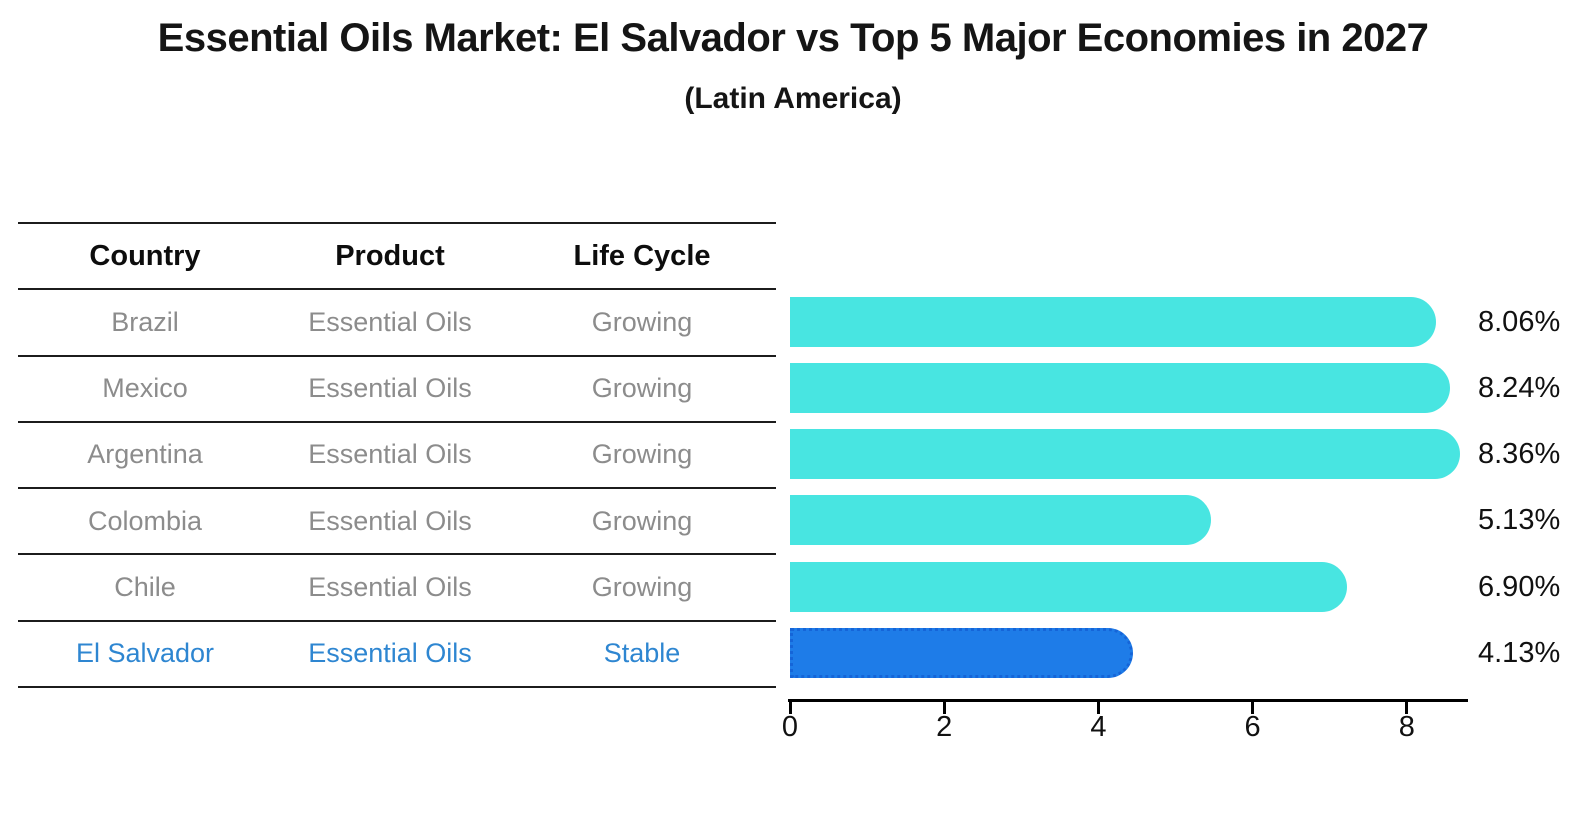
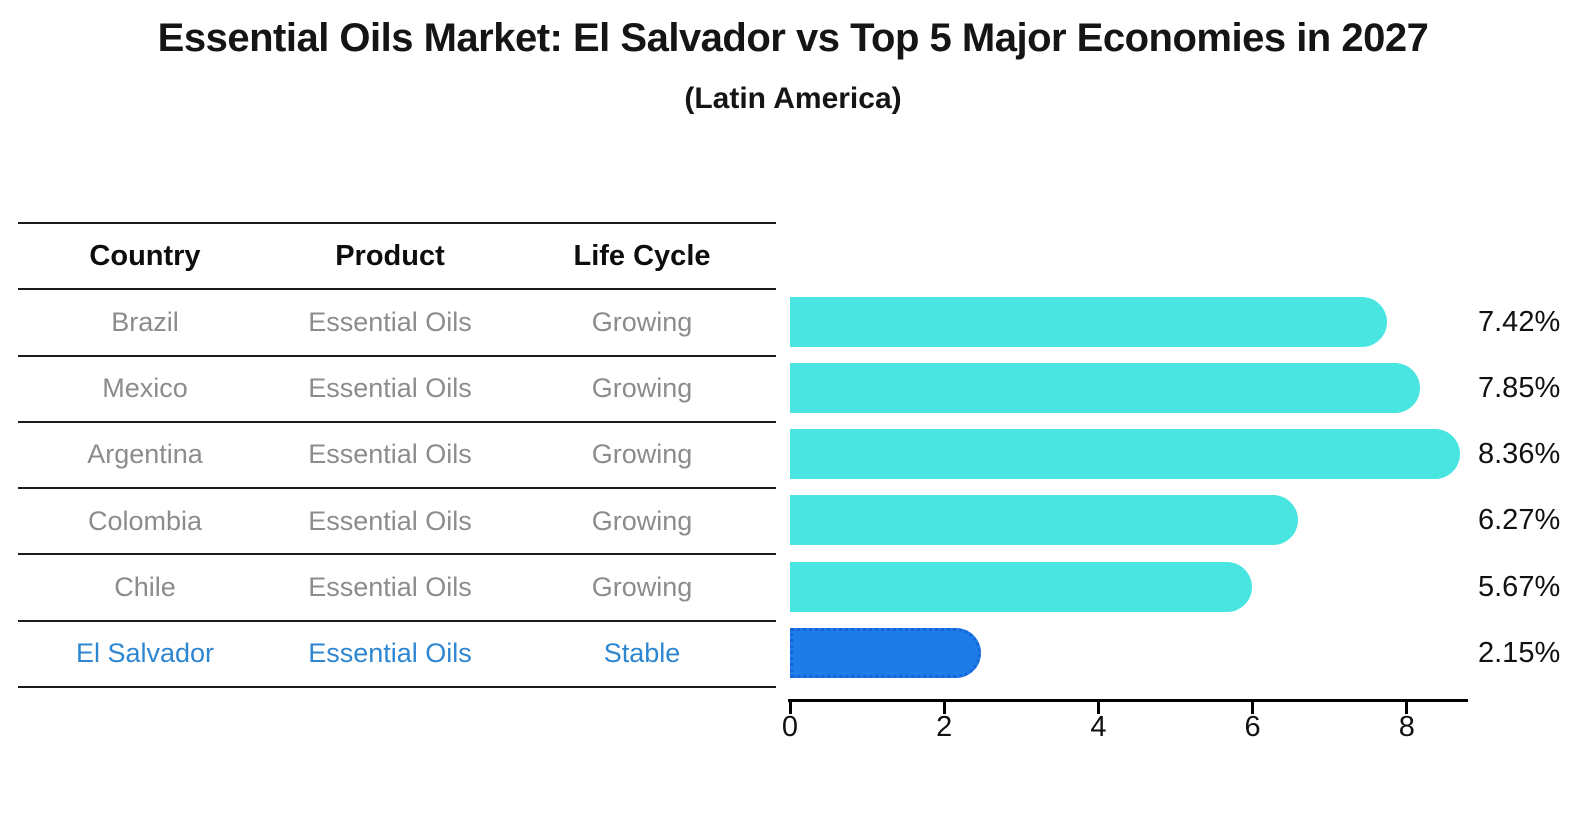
Brazil: 8.06% -> 7.42%
Mexico: 8.24% -> 7.85%
Colombia: 5.13% -> 6.27%
Chile: 6.90% -> 5.67%
El Salvador: 4.13% -> 2.15%
